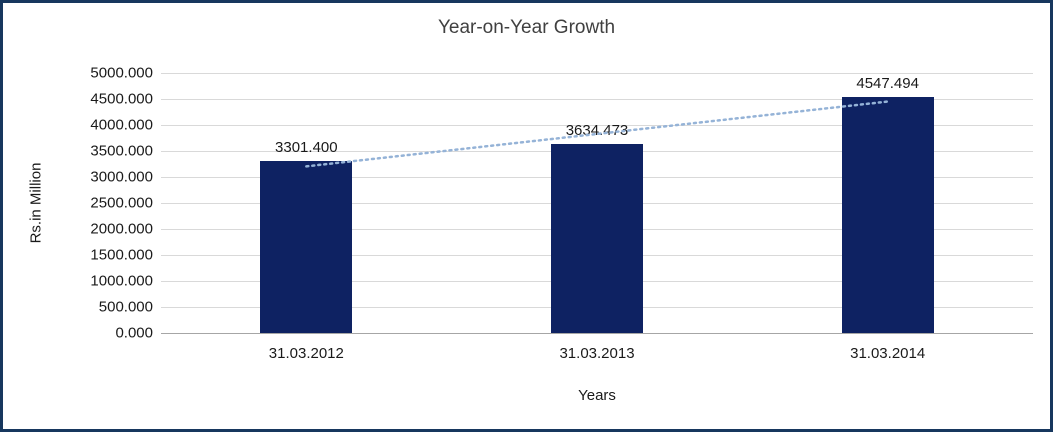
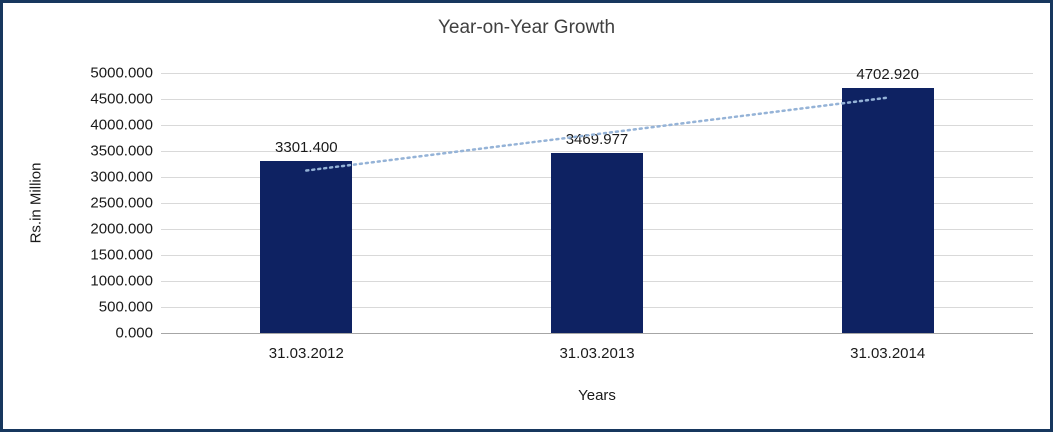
31.03.2013: 3634.473 -> 3469.977
31.03.2014: 4547.494 -> 4702.920
